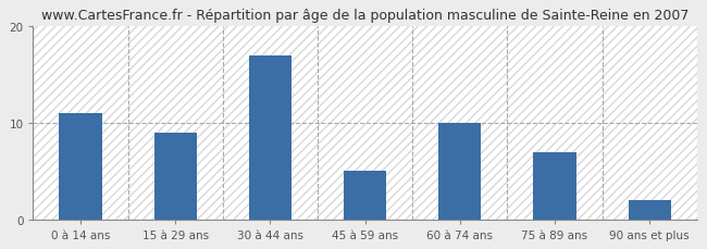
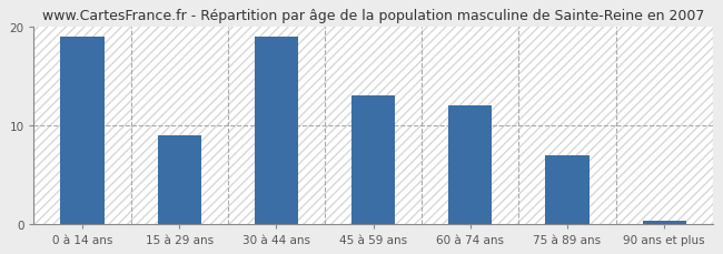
0 à 14 ans: 11.0 -> 19.0
30 à 44 ans: 17.0 -> 19.0
45 à 59 ans: 5.0 -> 13.0
60 à 74 ans: 10.0 -> 12.0
90 ans et plus: 2.0 -> 0.3
